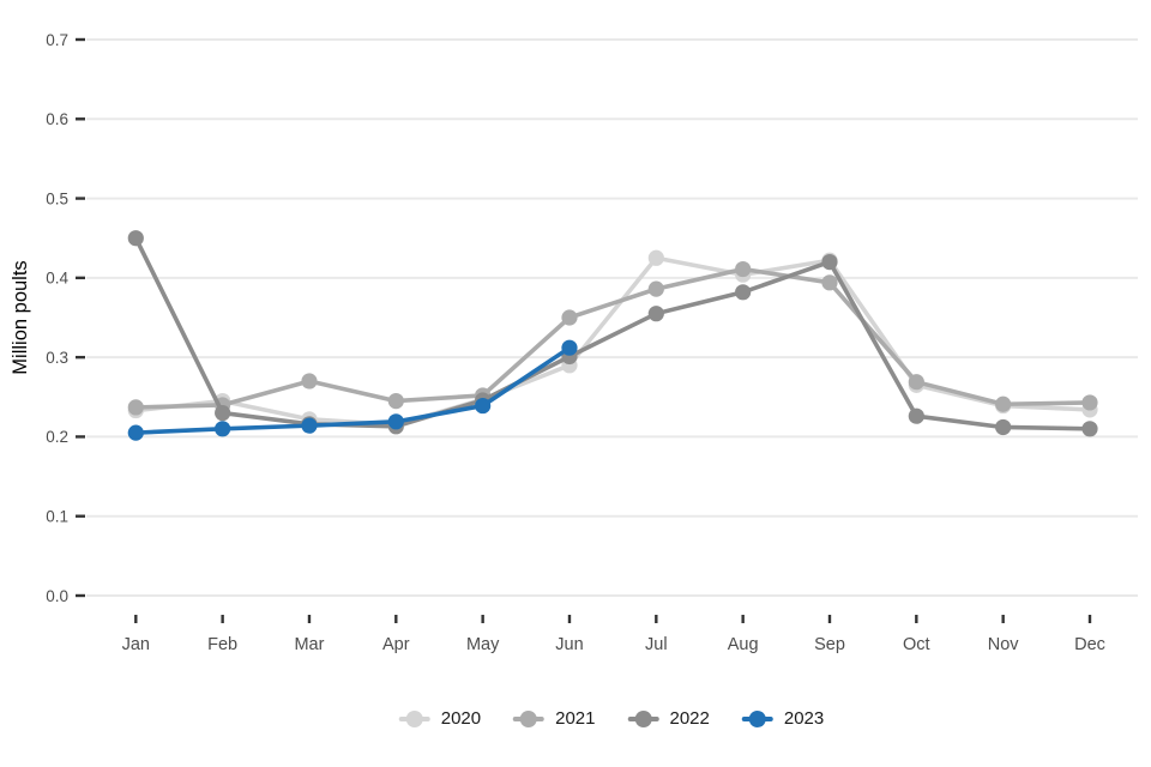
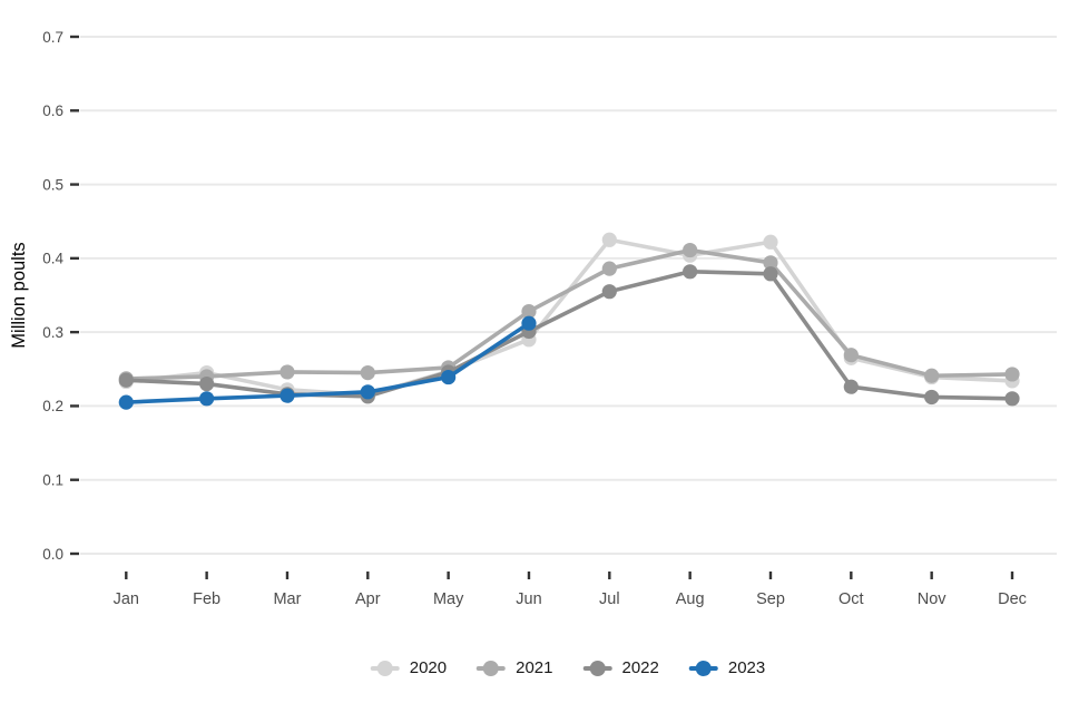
2022/Jan: 0.45 -> 0.23
2021/Mar: 0.27 -> 0.25
2021/Jun: 0.35 -> 0.33
2022/Sep: 0.42 -> 0.38
